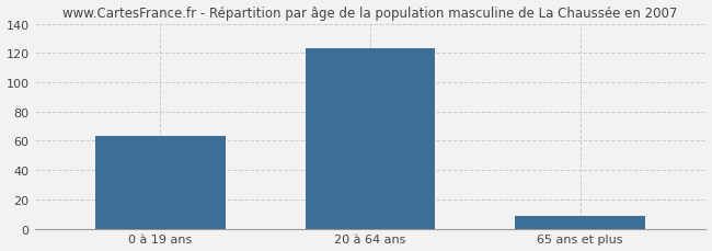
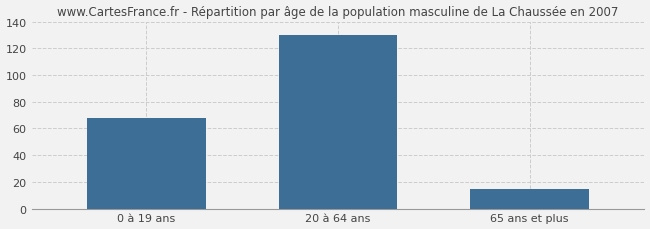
0 à 19 ans: 63 -> 68
20 à 64 ans: 123 -> 130
65 ans et plus: 9 -> 15
